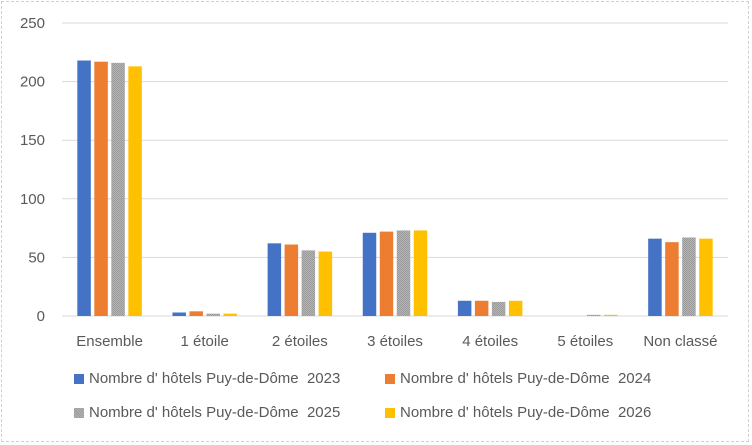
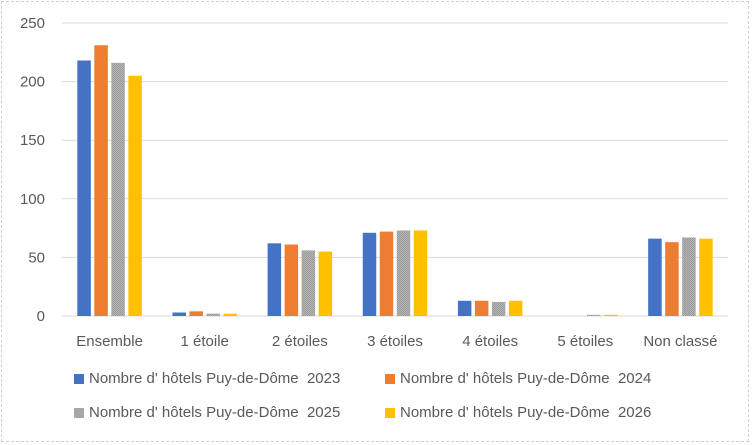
Nombre d' hôtels Puy-de-Dôme 2024/Ensemble: 217 -> 231
Nombre d' hôtels Puy-de-Dôme 2026/Ensemble: 213 -> 205
